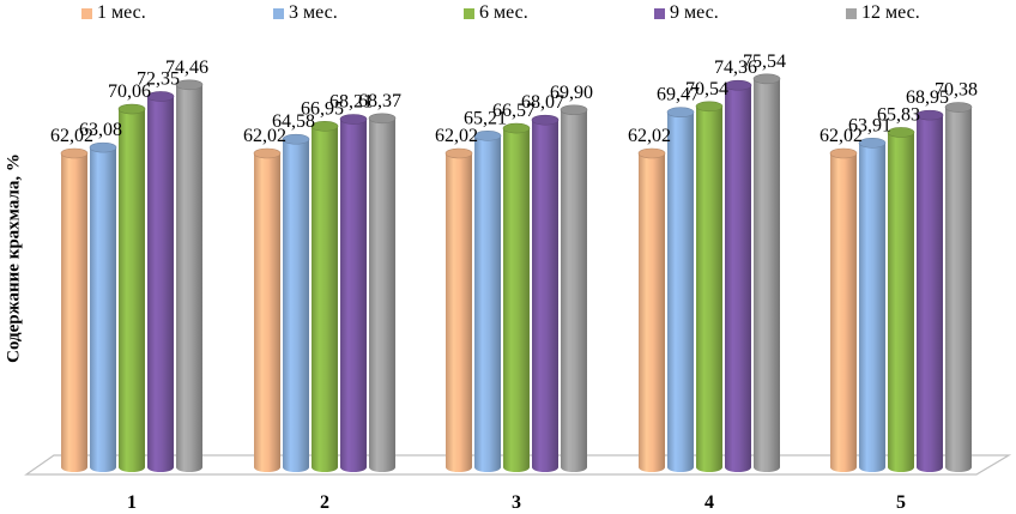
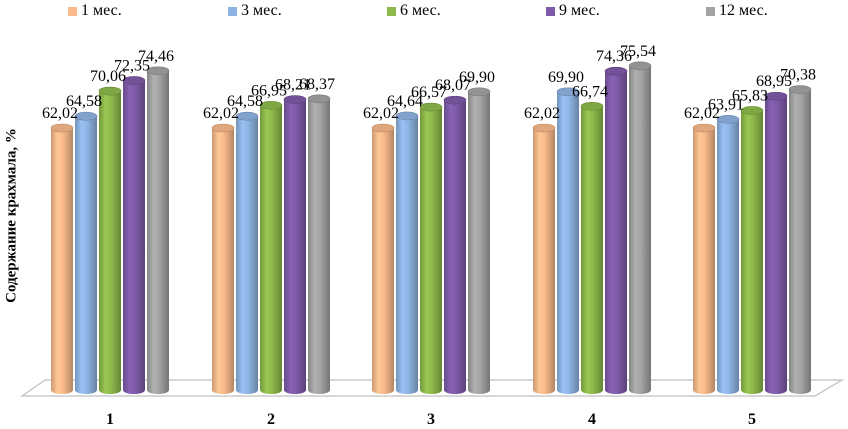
3 мес./1: 63,08 -> 64,58
3 мес./3: 65,21 -> 64,64
3 мес./4: 69,47 -> 69,90
6 мес./4: 70,54 -> 66,74
